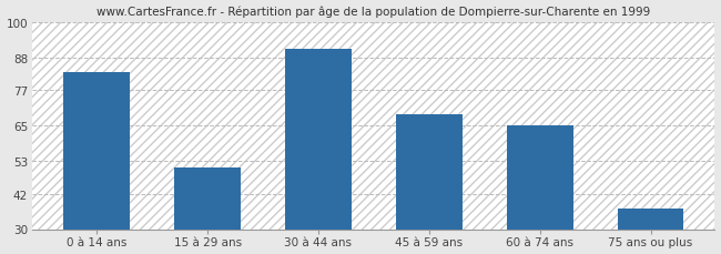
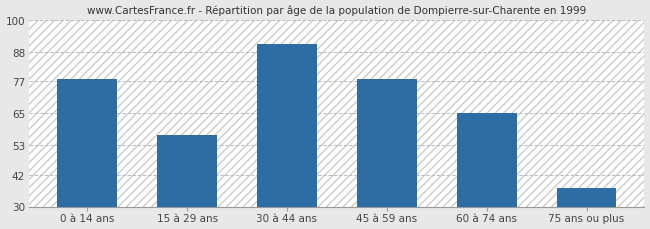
0 à 14 ans: 83 -> 78
15 à 29 ans: 51 -> 57
45 à 59 ans: 69 -> 78
